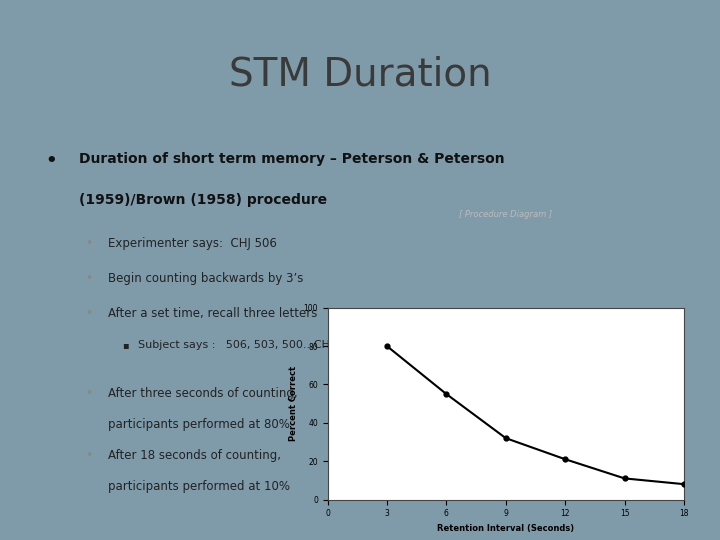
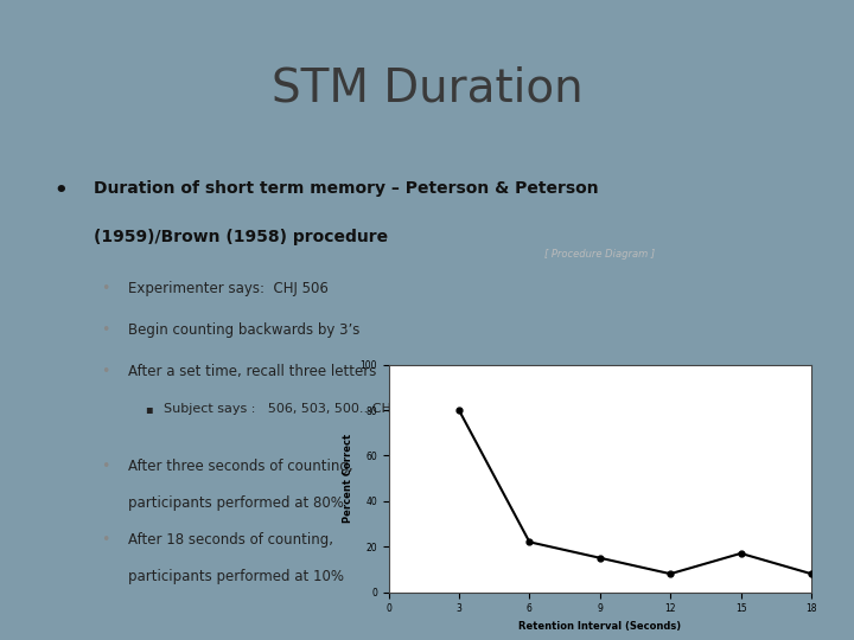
6: 55 -> 22
9: 32 -> 15
12: 21 -> 8
15: 11 -> 17
